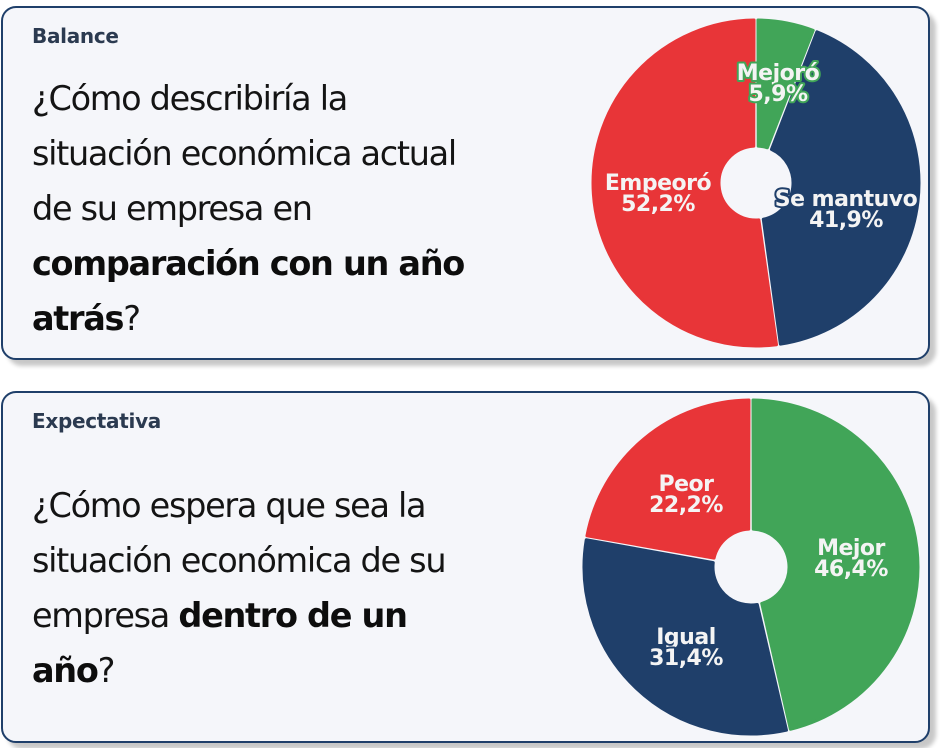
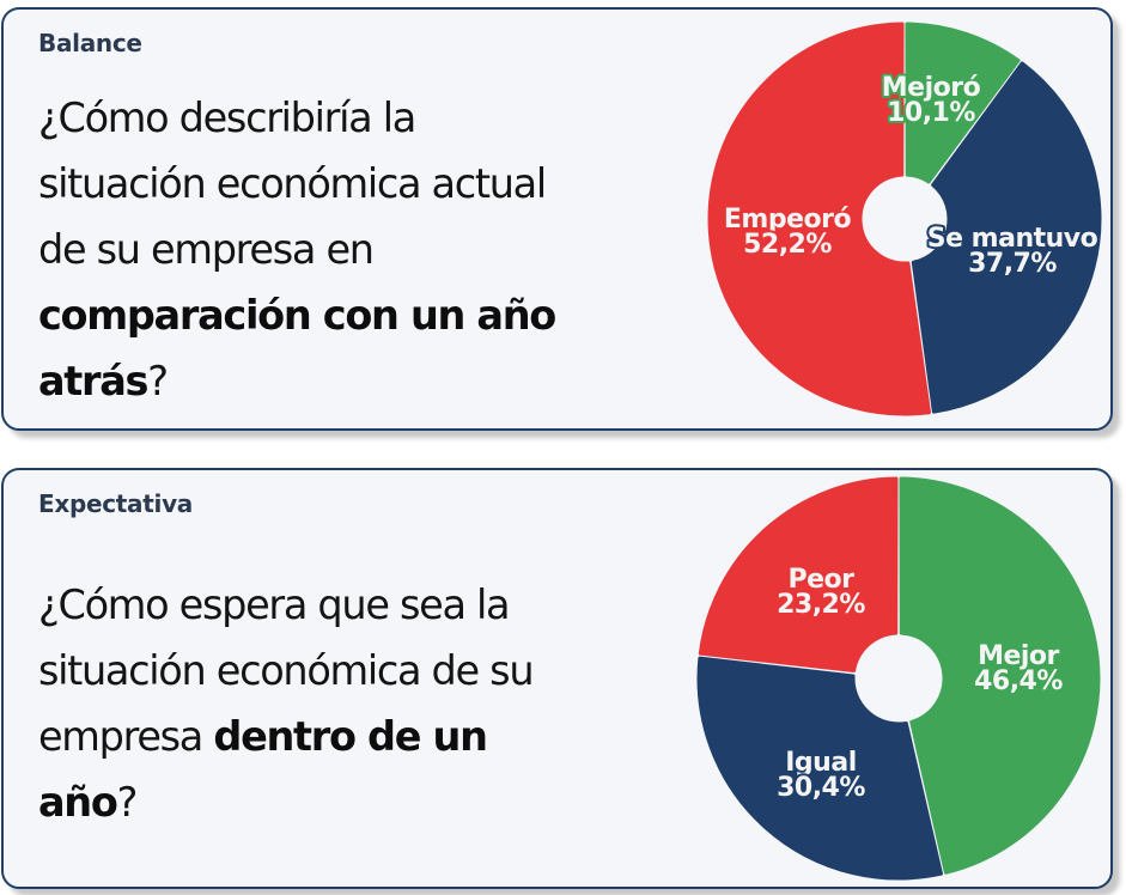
Balance/Mejoró: 5,9% -> 10,1%
Balance/Se mantuvo: 41,9% -> 37,7%
Expectativa/Igual: 31,4% -> 30,4%
Expectativa/Peor: 22,2% -> 23,2%
